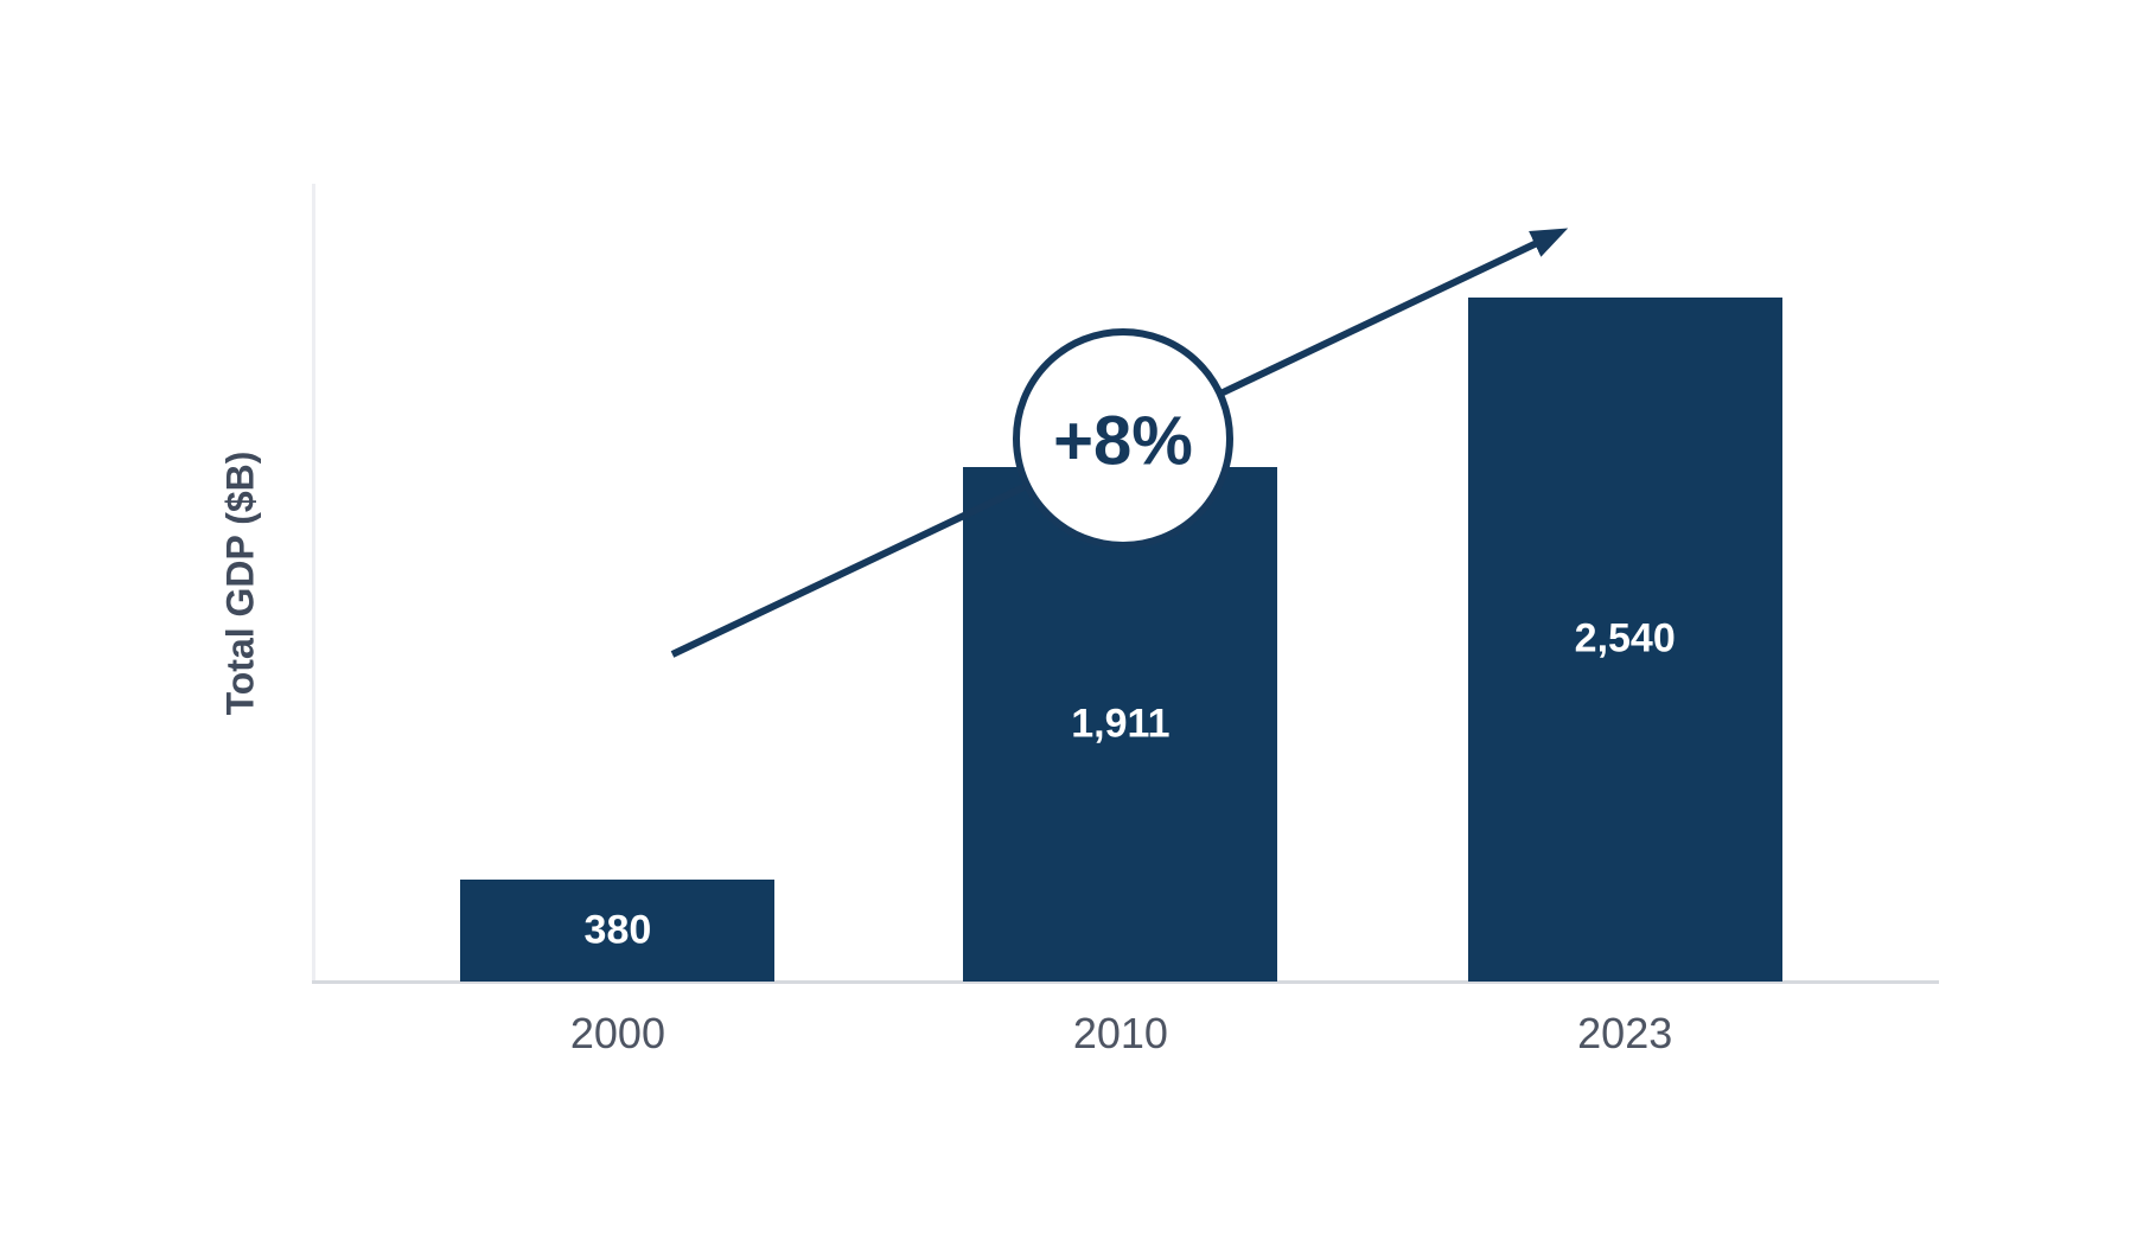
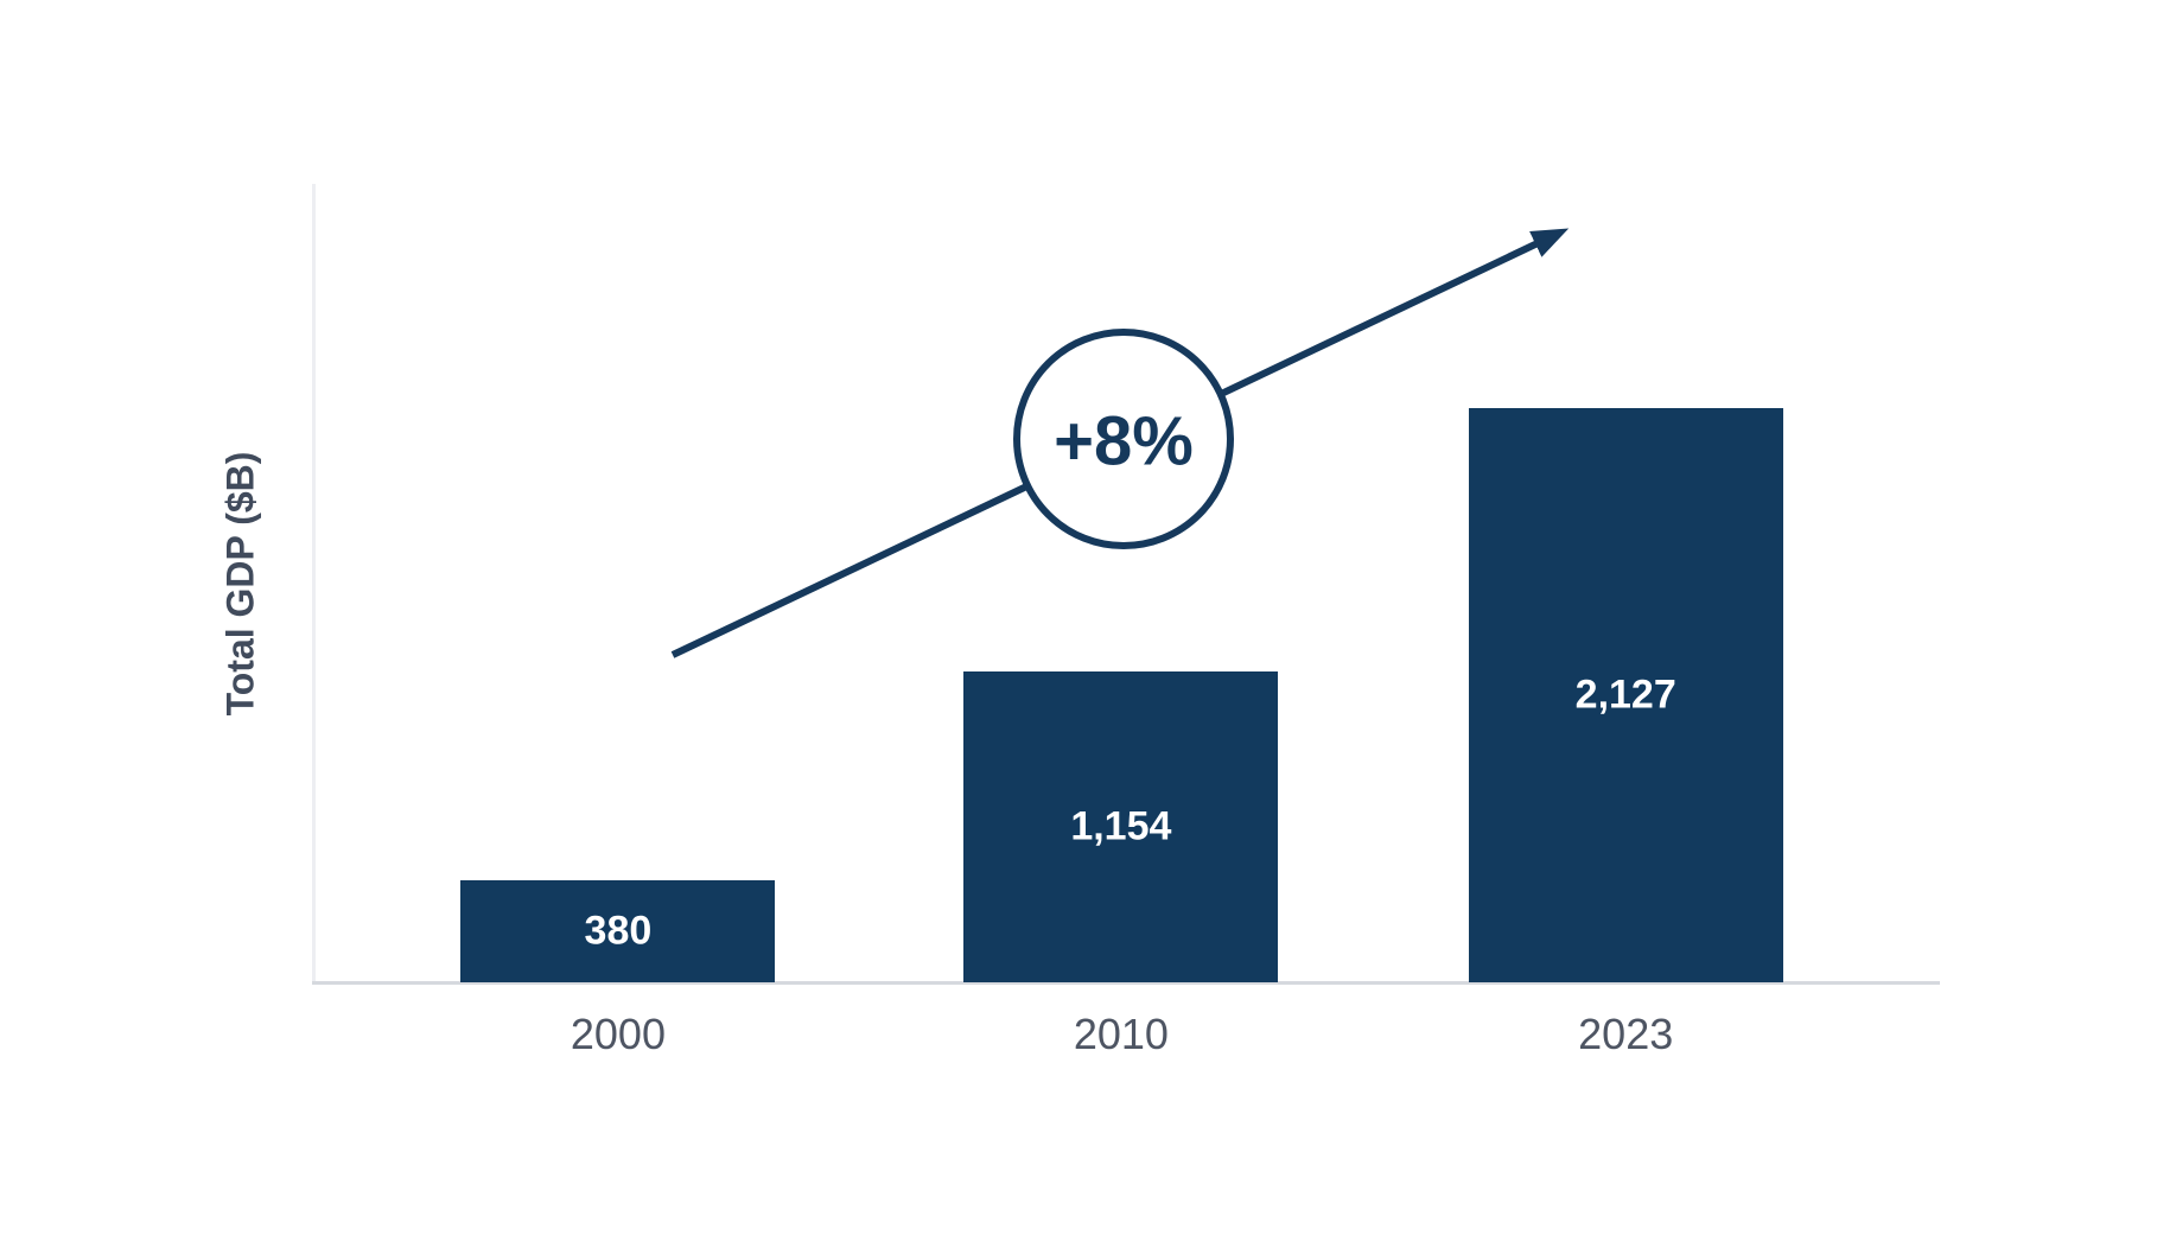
2010: 1,911 -> 1,154
2023: 2,540 -> 2,127
